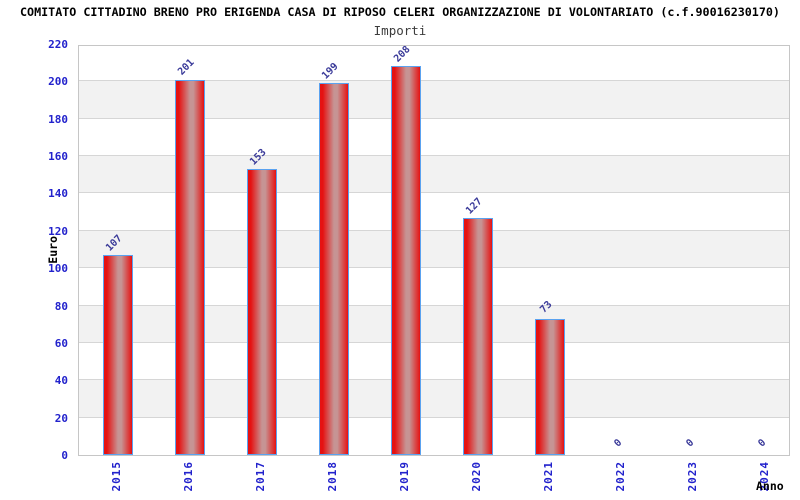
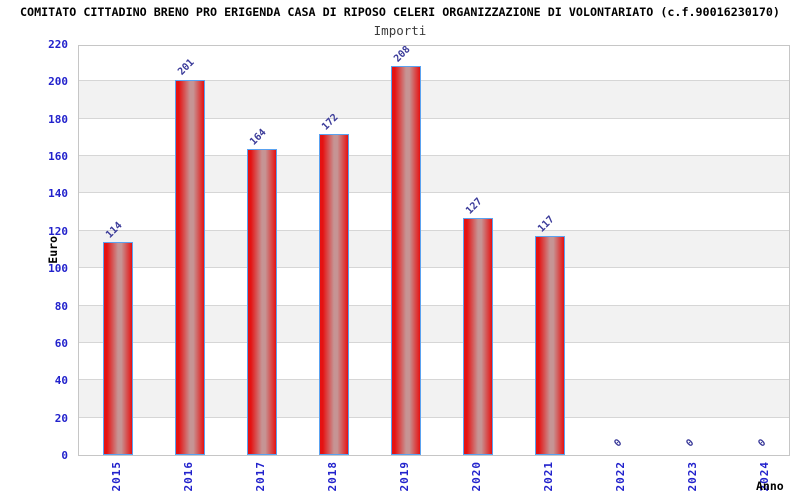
2015: 107 -> 114
2017: 153 -> 164
2018: 199 -> 172
2021: 73 -> 117
